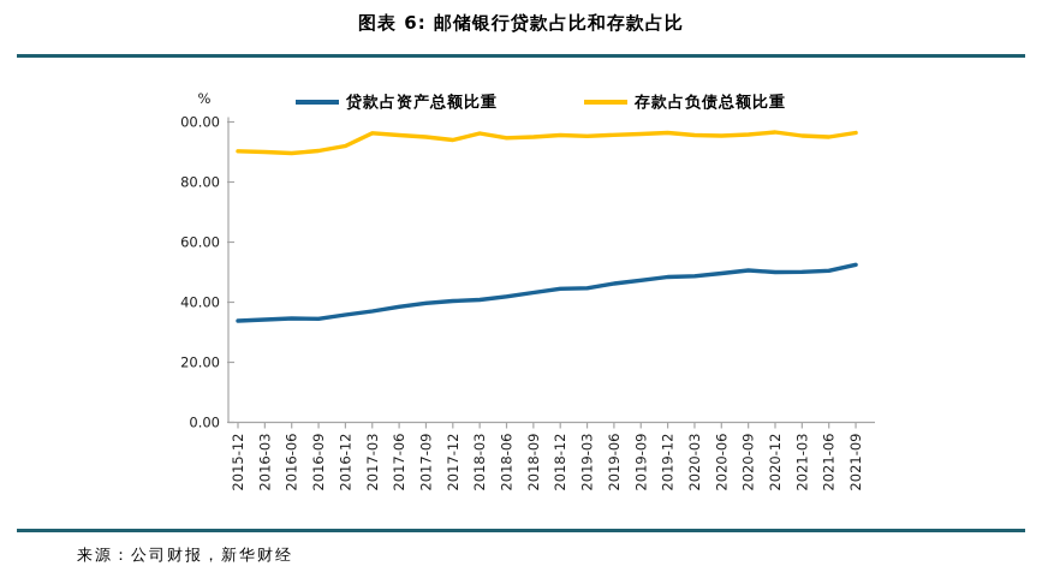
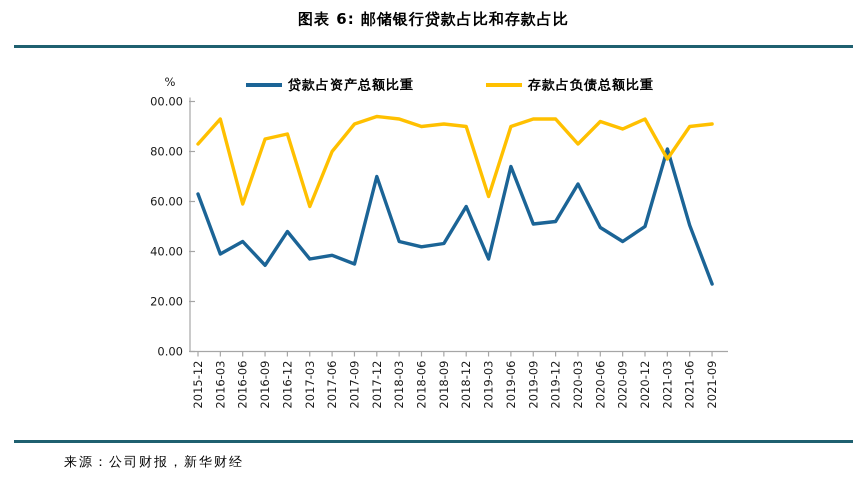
贷款占资产总额比重/2015-12: 34 -> 63
存款占负债总额比重/2015-12: 90 -> 83
贷款占资产总额比重/2016-03: 34 -> 39
存款占负债总额比重/2016-03: 90 -> 93
贷款占资产总额比重/2016-06: 35 -> 44
存款占负债总额比重/2016-06: 90 -> 59
存款占负债总额比重/2016-09: 90 -> 85
贷款占资产总额比重/2016-12: 36 -> 48
存款占负债总额比重/2016-12: 92 -> 87
存款占负债总额比重/2017-03: 96 -> 58
存款占负债总额比重/2017-06: 96 -> 80
贷款占资产总额比重/2017-09: 40 -> 35
存款占负债总额比重/2017-09: 95 -> 91
贷款占资产总额比重/2017-12: 40 -> 70
贷款占资产总额比重/2018-03: 41 -> 44
存款占负债总额比重/2018-03: 96 -> 93
存款占负债总额比重/2018-06: 95 -> 90
存款占负债总额比重/2018-09: 95 -> 91
贷款占资产总额比重/2018-12: 44 -> 58
存款占负债总额比重/2018-12: 96 -> 90
贷款占资产总额比重/2019-03: 45 -> 37
存款占负债总额比重/2019-03: 95 -> 62
贷款占资产总额比重/2019-06: 46 -> 74
存款占负债总额比重/2019-06: 96 -> 90
贷款占资产总额比重/2019-09: 47 -> 51
存款占负债总额比重/2019-09: 96 -> 93
贷款占资产总额比重/2019-12: 48 -> 52
存款占负债总额比重/2019-12: 96 -> 93
贷款占资产总额比重/2020-03: 49 -> 67
存款占负债总额比重/2020-03: 96 -> 83
存款占负债总额比重/2020-06: 95 -> 92
贷款占资产总额比重/2020-09: 51 -> 44
存款占负债总额比重/2020-09: 96 -> 89
存款占负债总额比重/2020-12: 97 -> 93
贷款占资产总额比重/2021-03: 50 -> 81
存款占负债总额比重/2021-03: 95 -> 77
存款占负债总额比重/2021-06: 95 -> 90
贷款占资产总额比重/2021-09: 52 -> 27
存款占负债总额比重/2021-09: 96 -> 91
